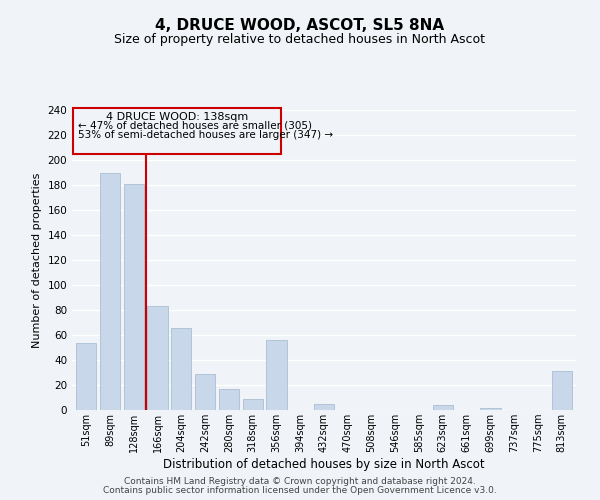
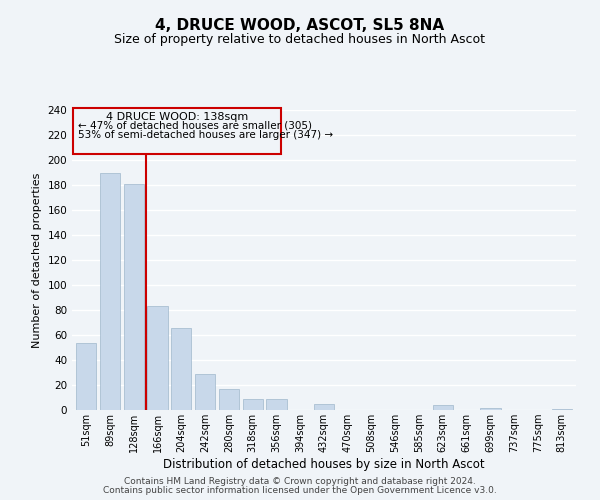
356sqm: 56 -> 9
813sqm: 31 -> 1
